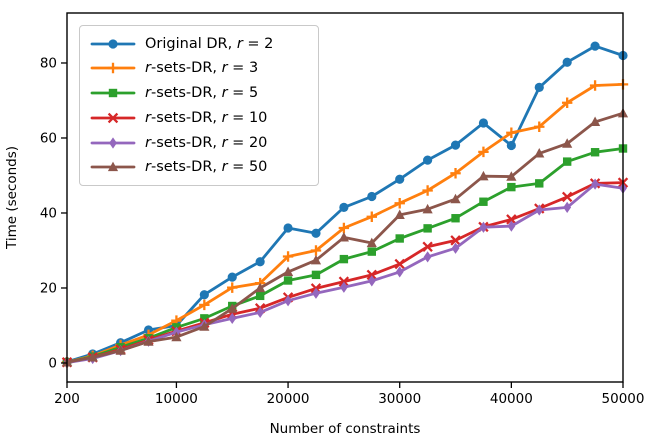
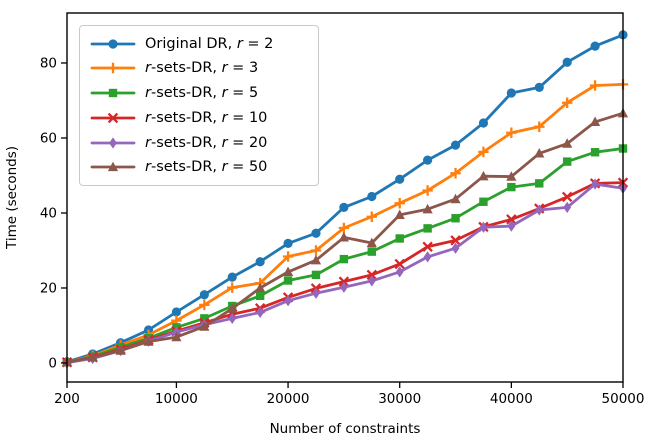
Original DR, r = 2/10000: 10 -> 14
Original DR, r = 2/20000: 36 -> 32
Original DR, r = 2/40000: 58 -> 72
Original DR, r = 2/50000: 82 -> 88
